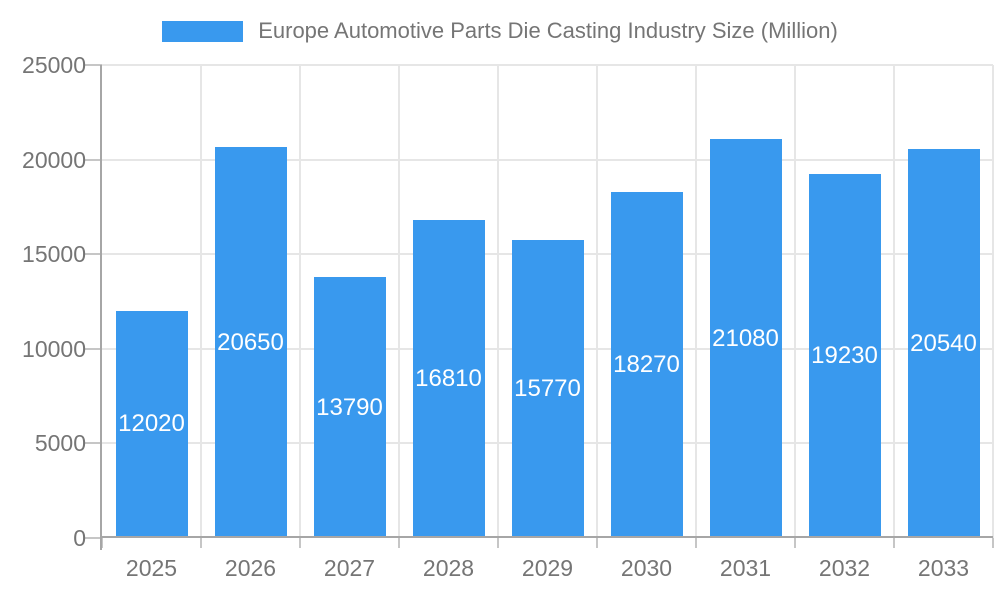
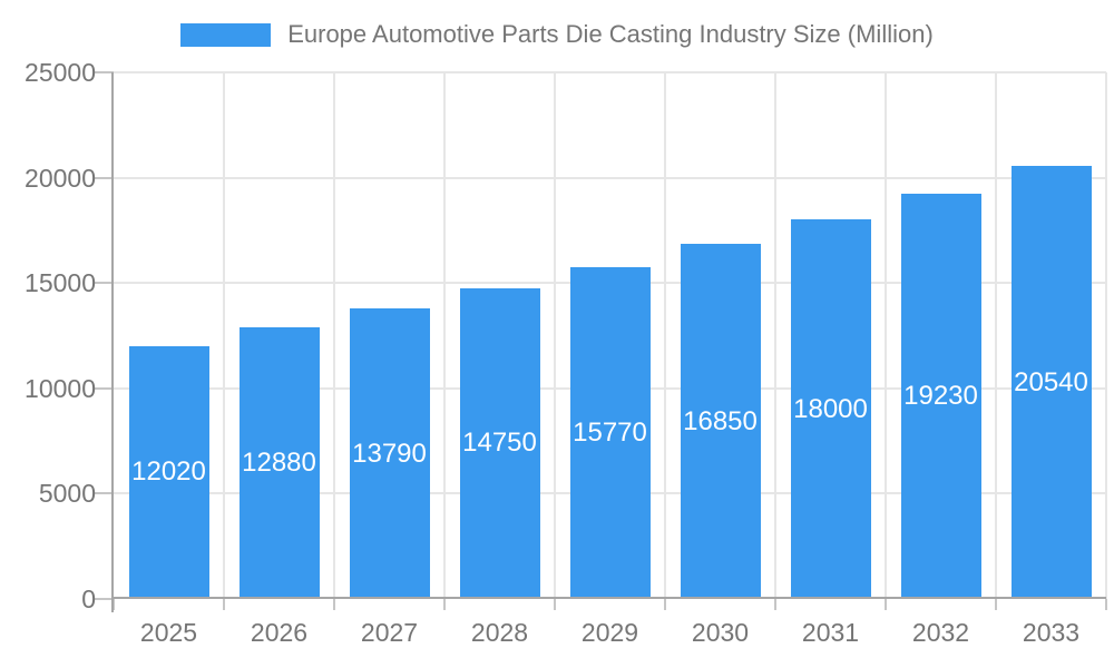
2026: 20650 -> 12880
2028: 16810 -> 14750
2030: 18270 -> 16850
2031: 21080 -> 18000
